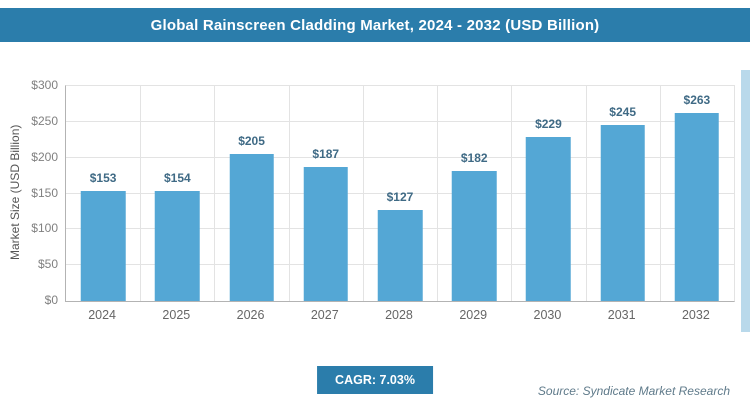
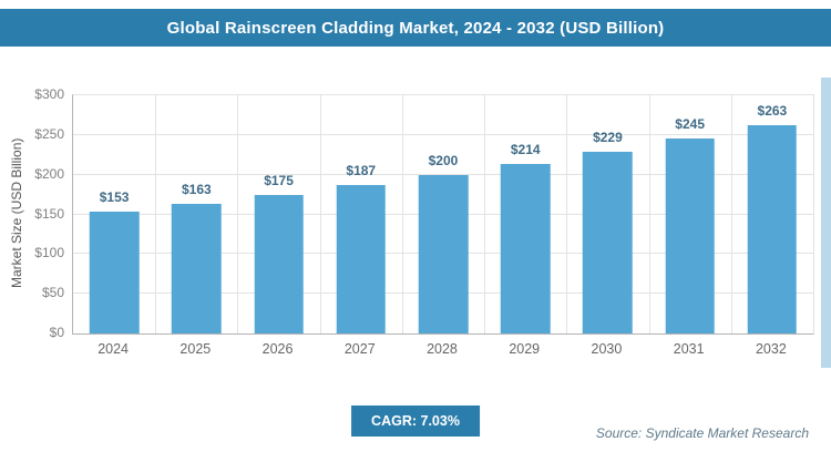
2025: $154 -> $163
2026: $205 -> $175
2028: $127 -> $200
2029: $182 -> $214
